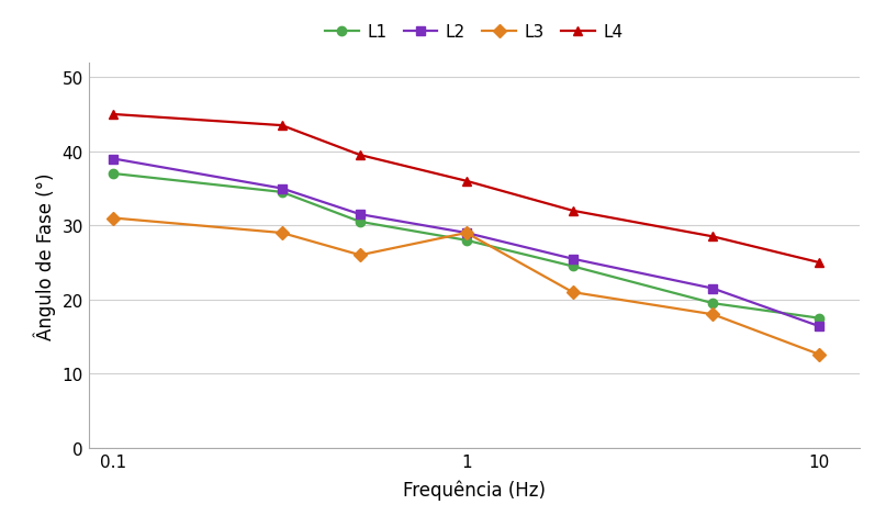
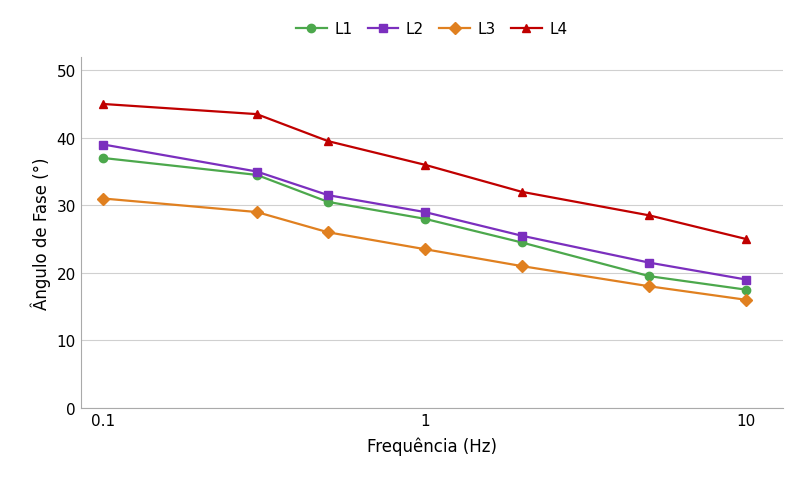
L3/1: 29.0 -> 23.5
L2/10: 16.4 -> 19.0
L3/10: 12.6 -> 16.0
